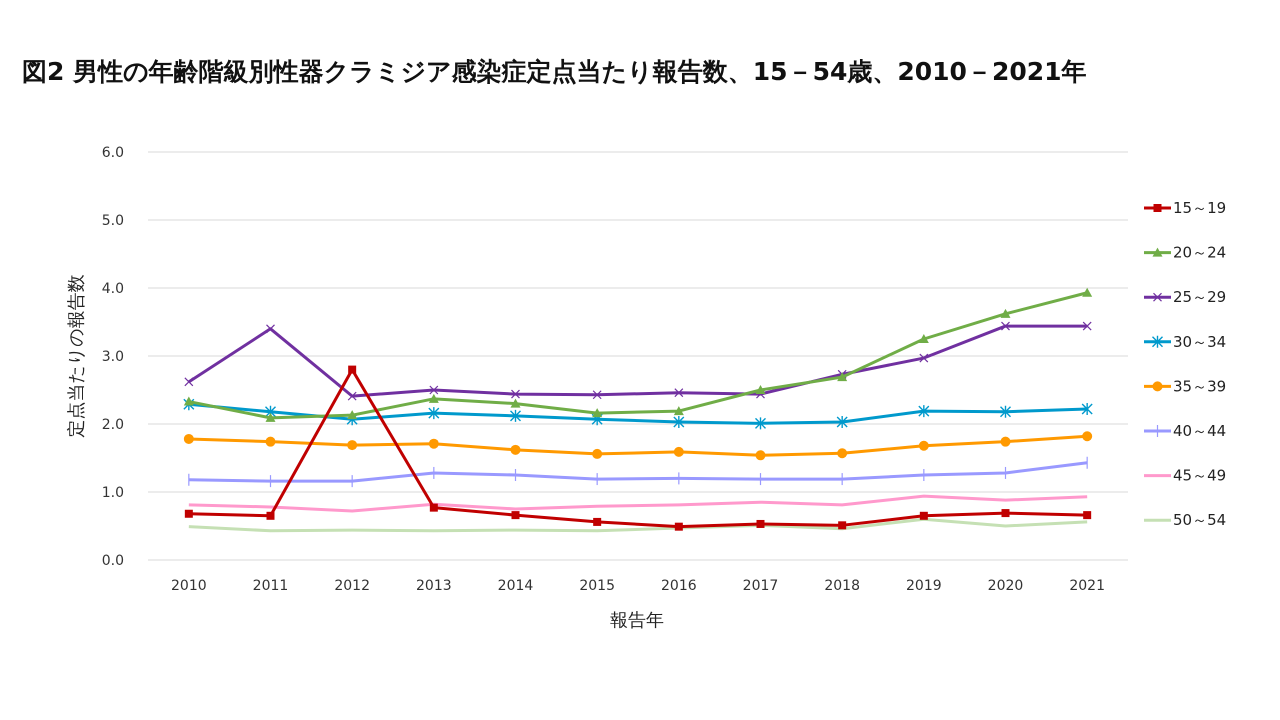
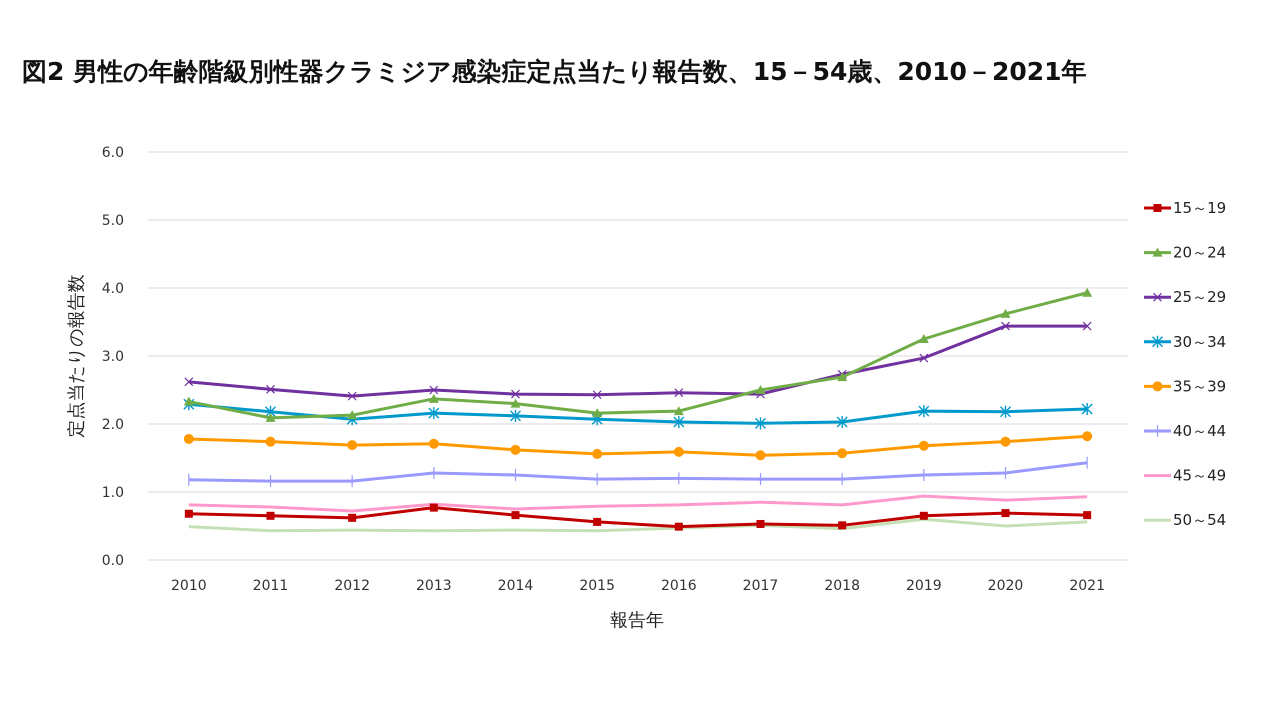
25～29/2011: 3.4 -> 2.5
15～19/2012: 2.8 -> 0.6
